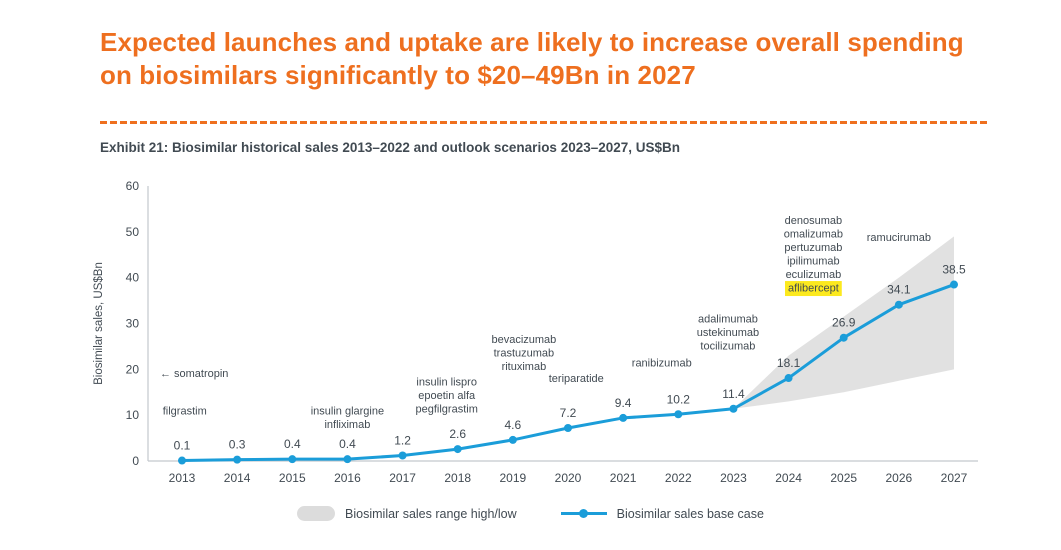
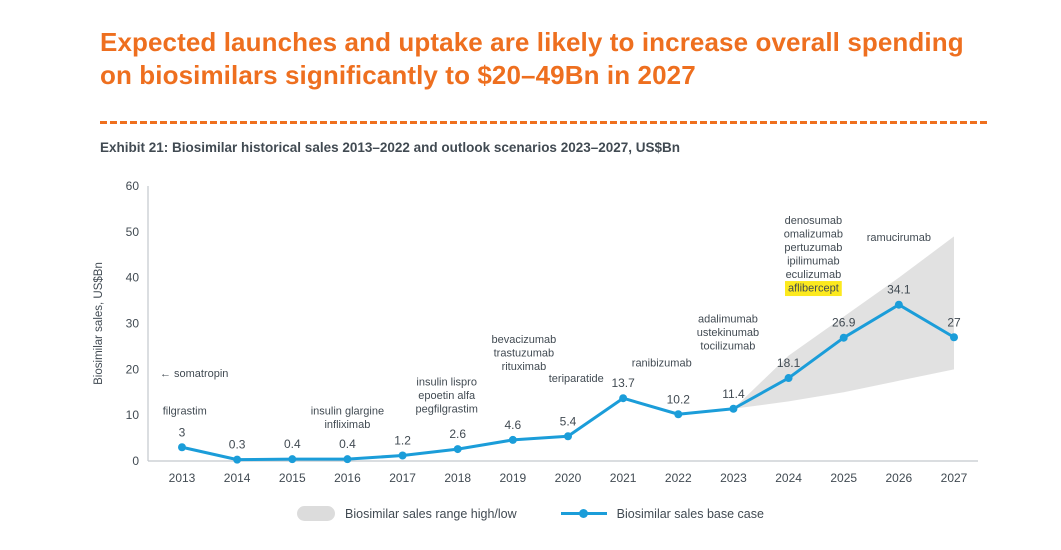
2013: 0.1 -> 3
2020: 7.2 -> 5.4
2021: 9.4 -> 13.7
2027: 38.5 -> 27
